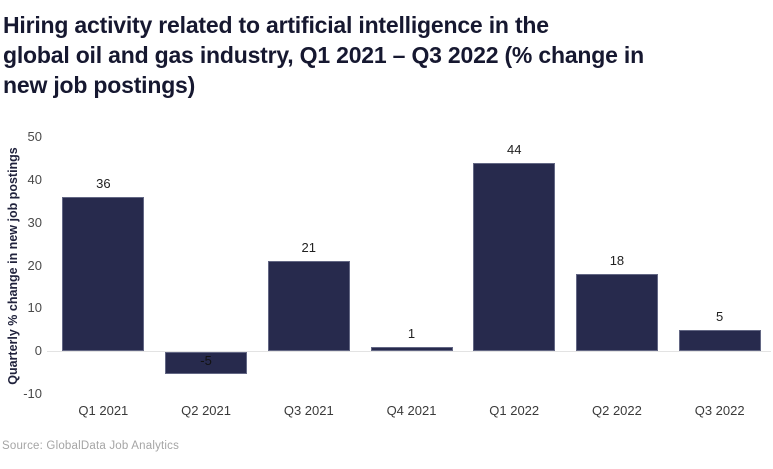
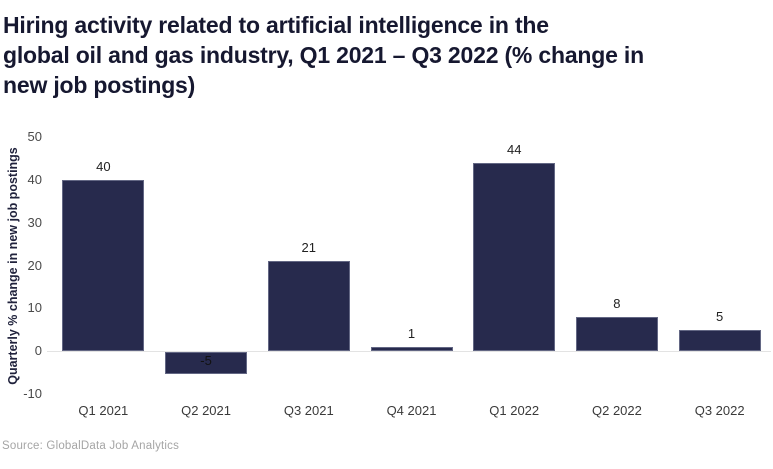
Q1 2021: 36 -> 40
Q2 2022: 18 -> 8
